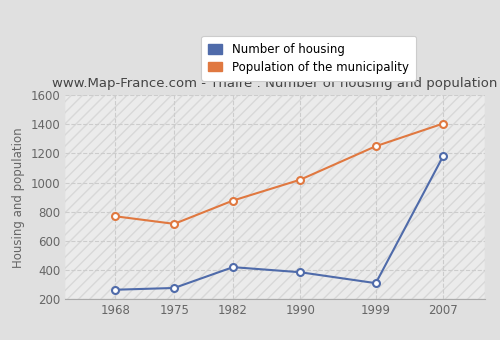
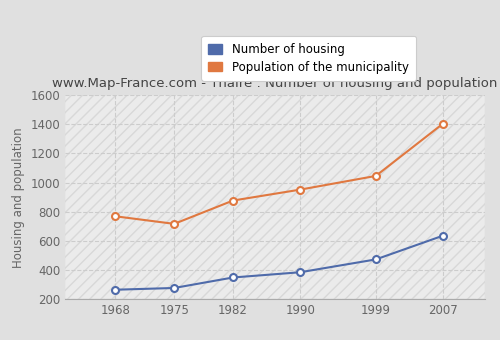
Number of housing/1982: 420 -> 350
Population of the municipality/1990: 1020 -> 950
Number of housing/1999: 310 -> 470
Population of the municipality/1999: 1250 -> 1050
Number of housing/2007: 1180 -> 640
